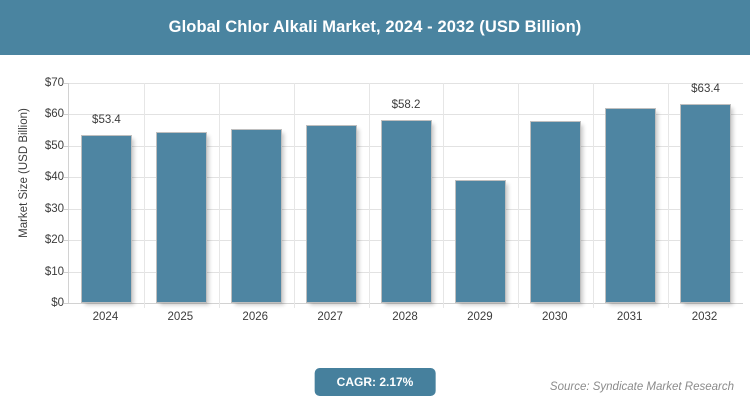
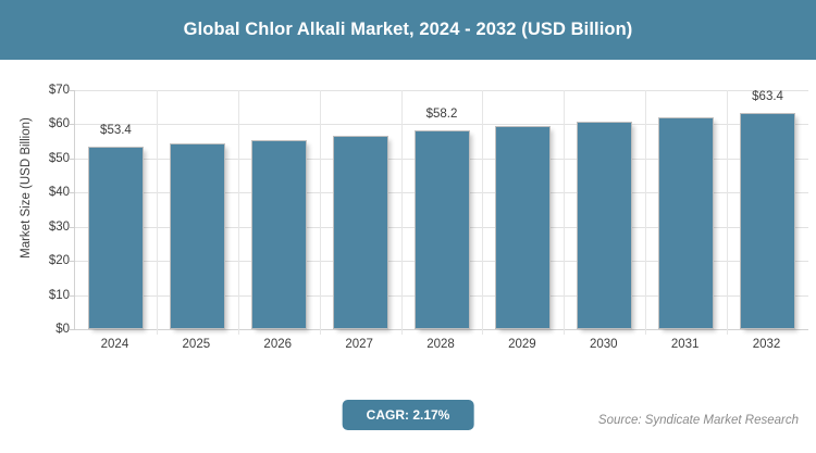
2029: $39 -> $60
2030: $58 -> $61
